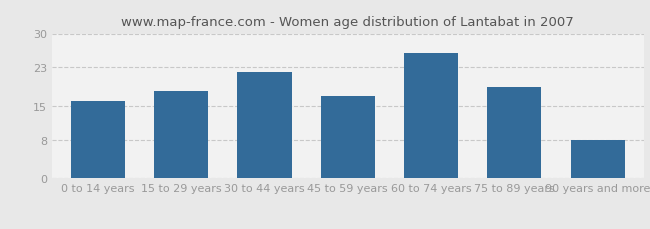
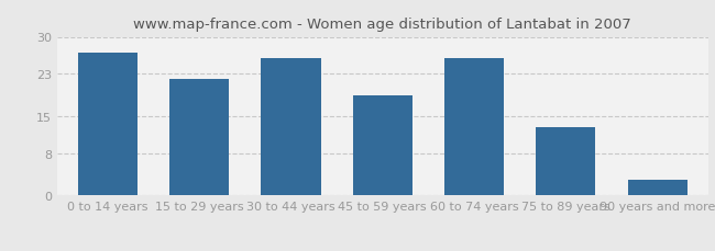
0 to 14 years: 16 -> 27
15 to 29 years: 18 -> 22
30 to 44 years: 22 -> 26
45 to 59 years: 17 -> 19
75 to 89 years: 19 -> 13
90 years and more: 8 -> 3
